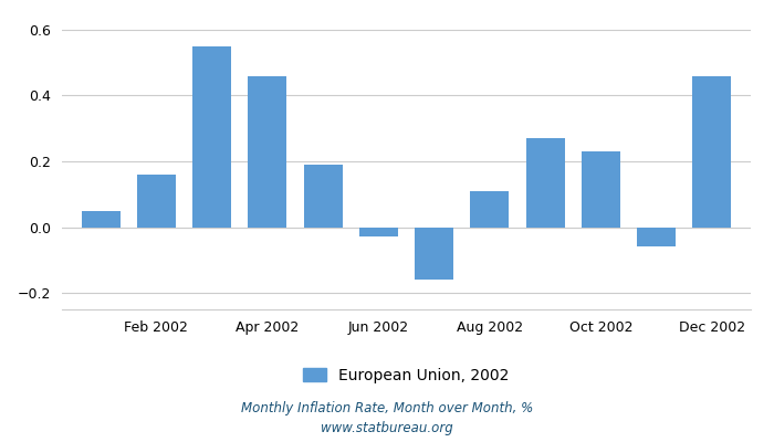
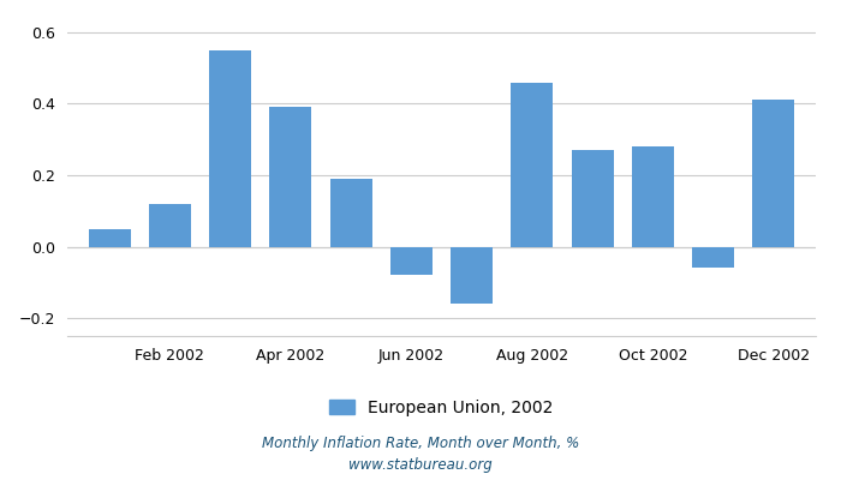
Feb 2002: 0.16 -> 0.12
Apr 2002: 0.46 -> 0.39
Jun 2002: -0.03 -> -0.08
Aug 2002: 0.11 -> 0.46
Oct 2002: 0.23 -> 0.28
Dec 2002: 0.46 -> 0.41
